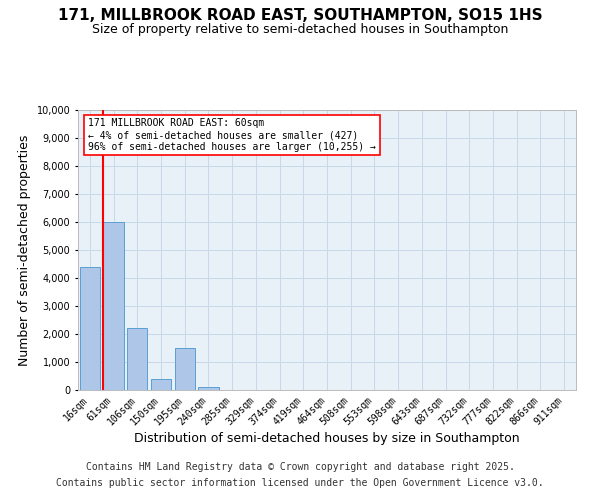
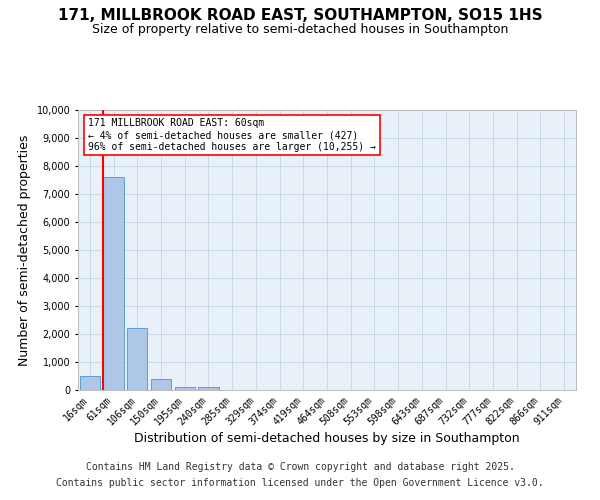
16sqm: 4,400 -> 500
61sqm: 6,000 -> 7,600
195sqm: 1,500 -> 100
